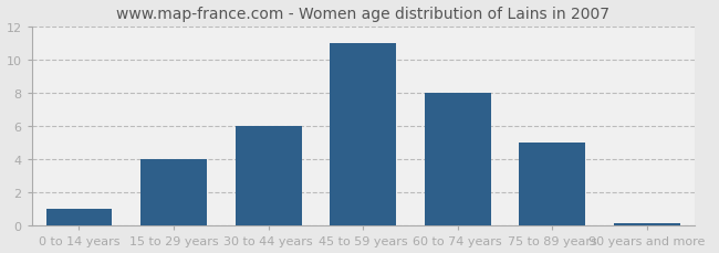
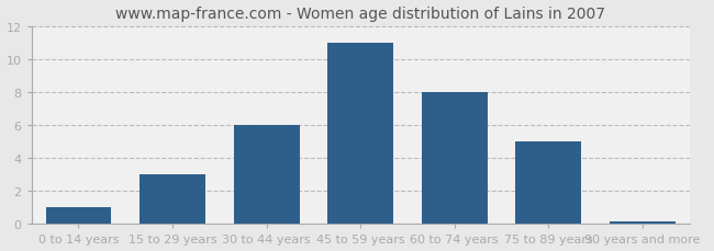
15 to 29 years: 4.0 -> 3.0
